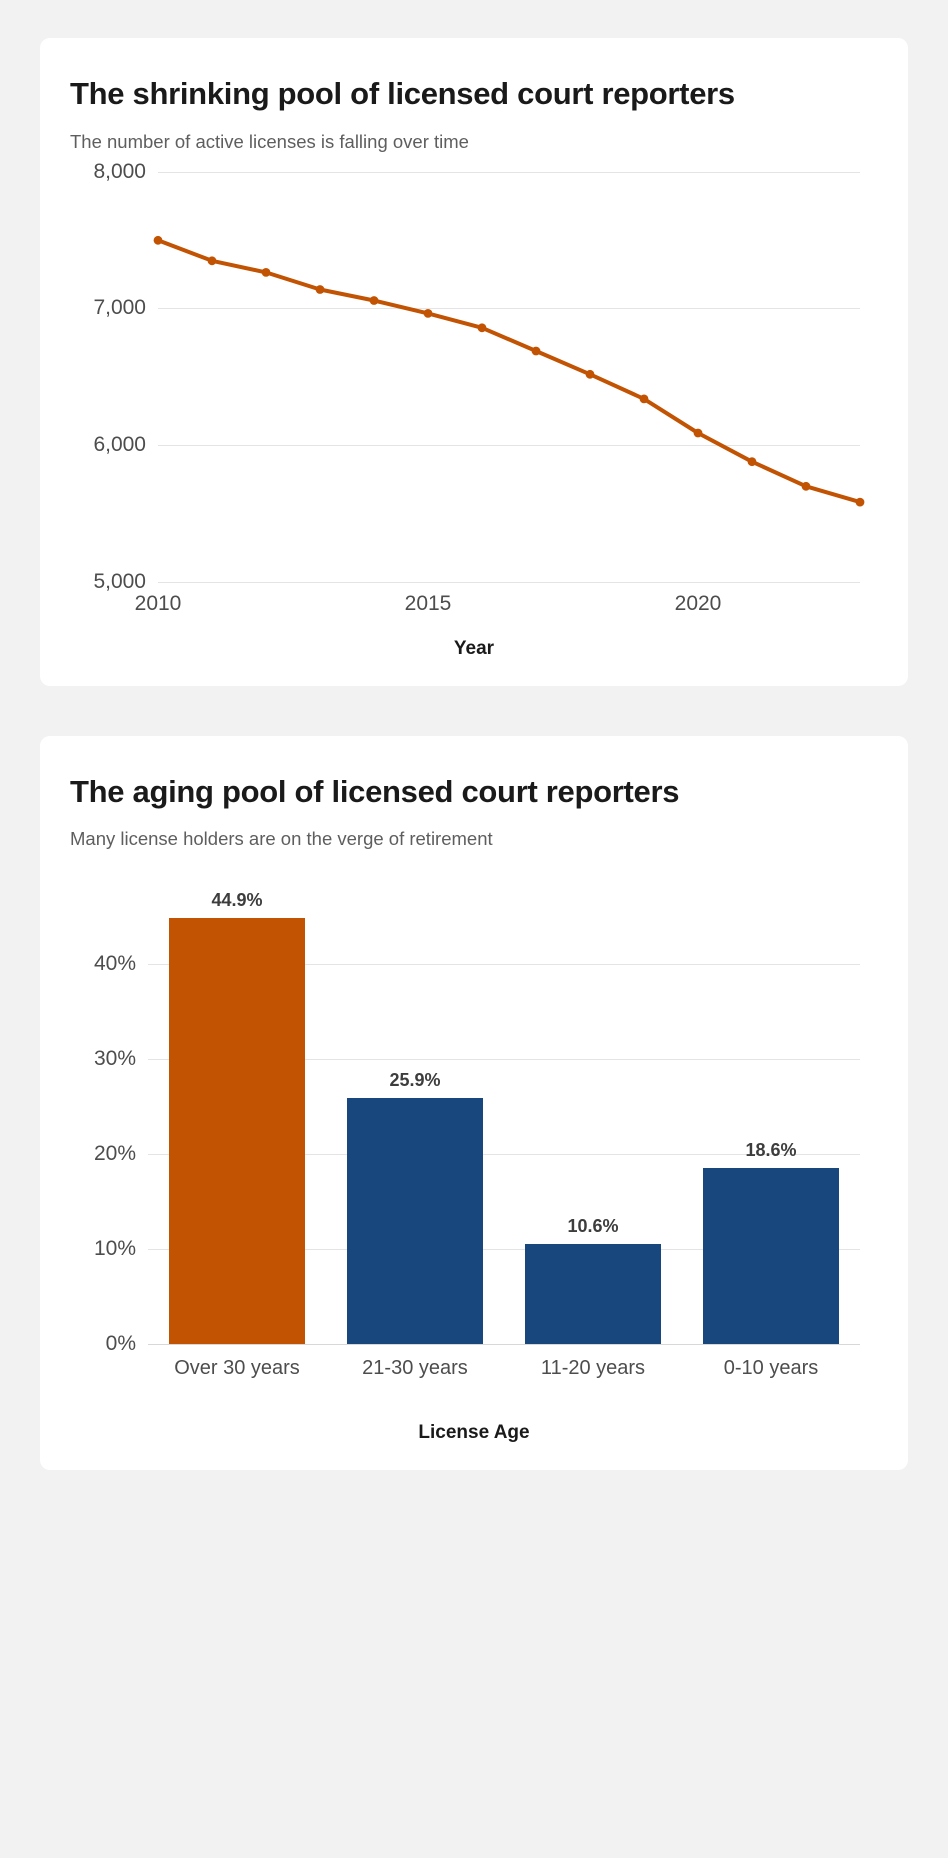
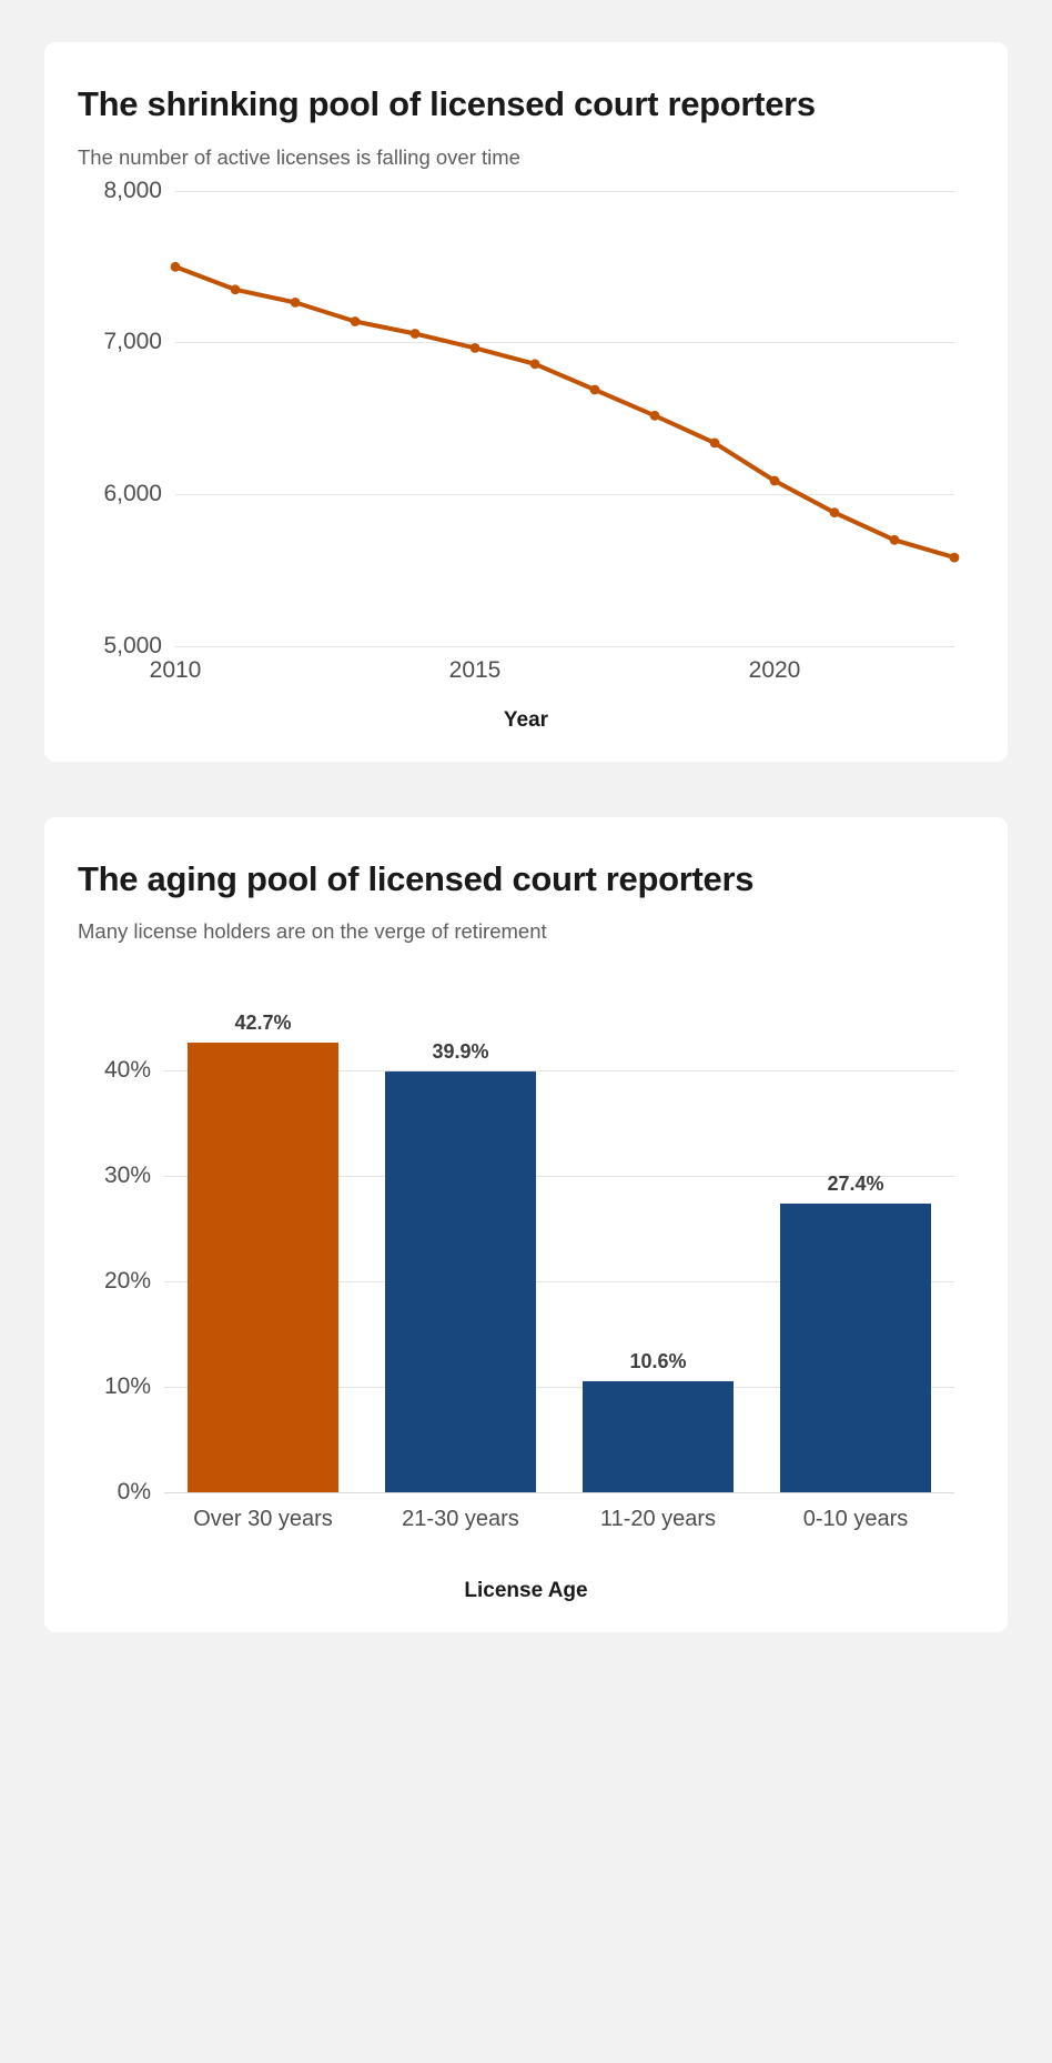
The aging pool of licensed court reporters/Over 30 years: 44.9% -> 42.7%
The aging pool of licensed court reporters/21-30 years: 25.9% -> 39.9%
The aging pool of licensed court reporters/0-10 years: 18.6% -> 27.4%
